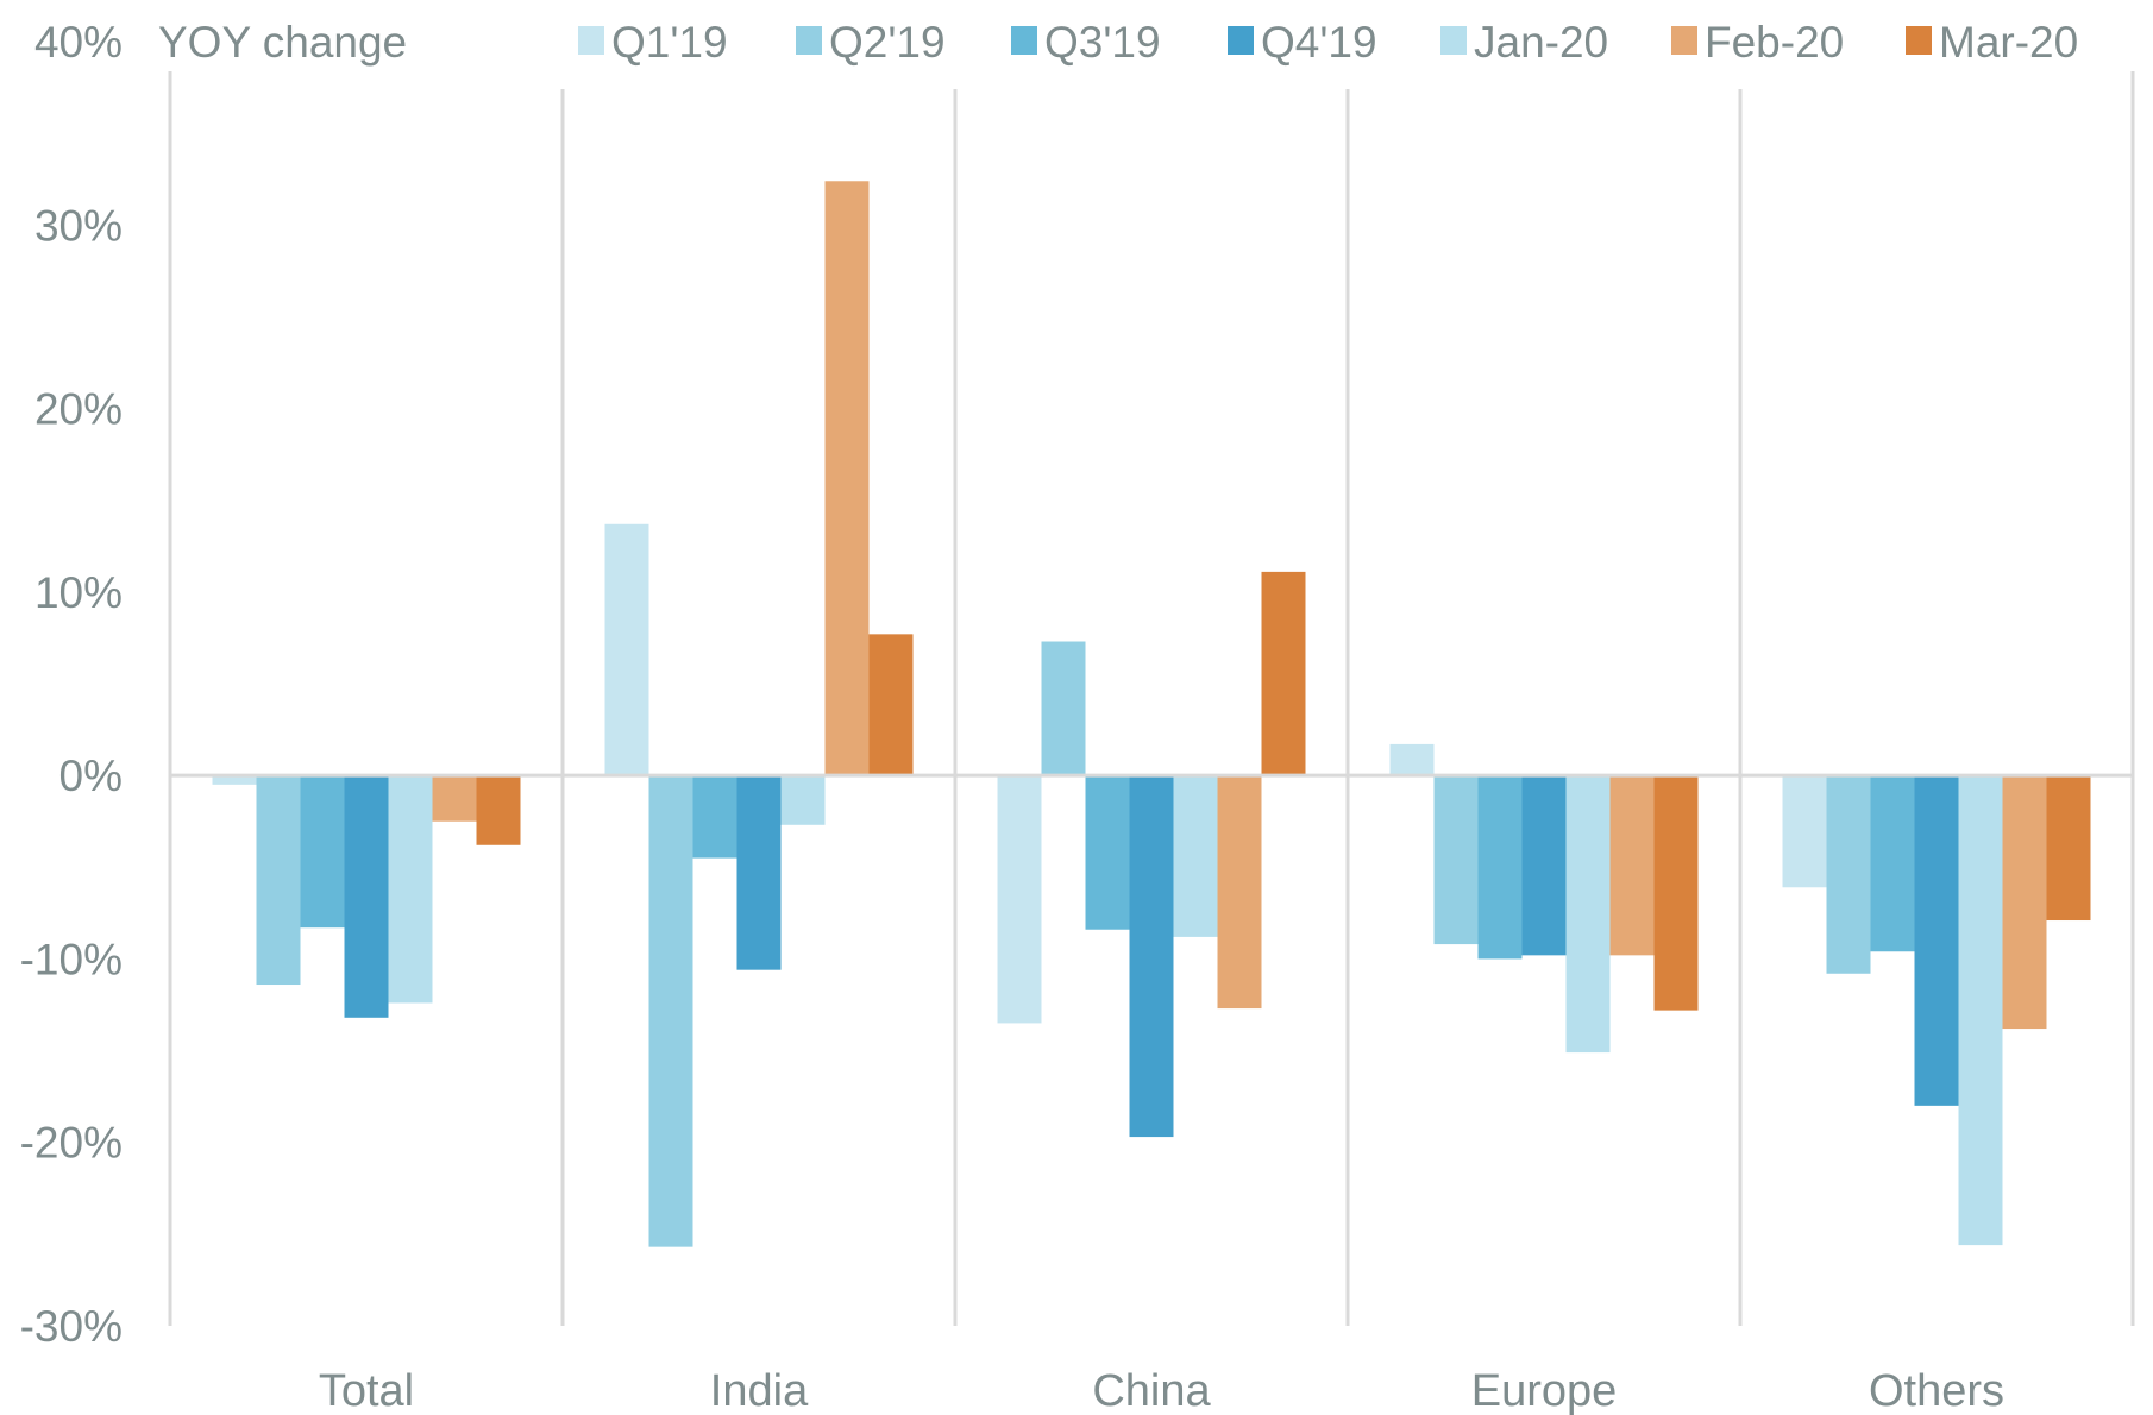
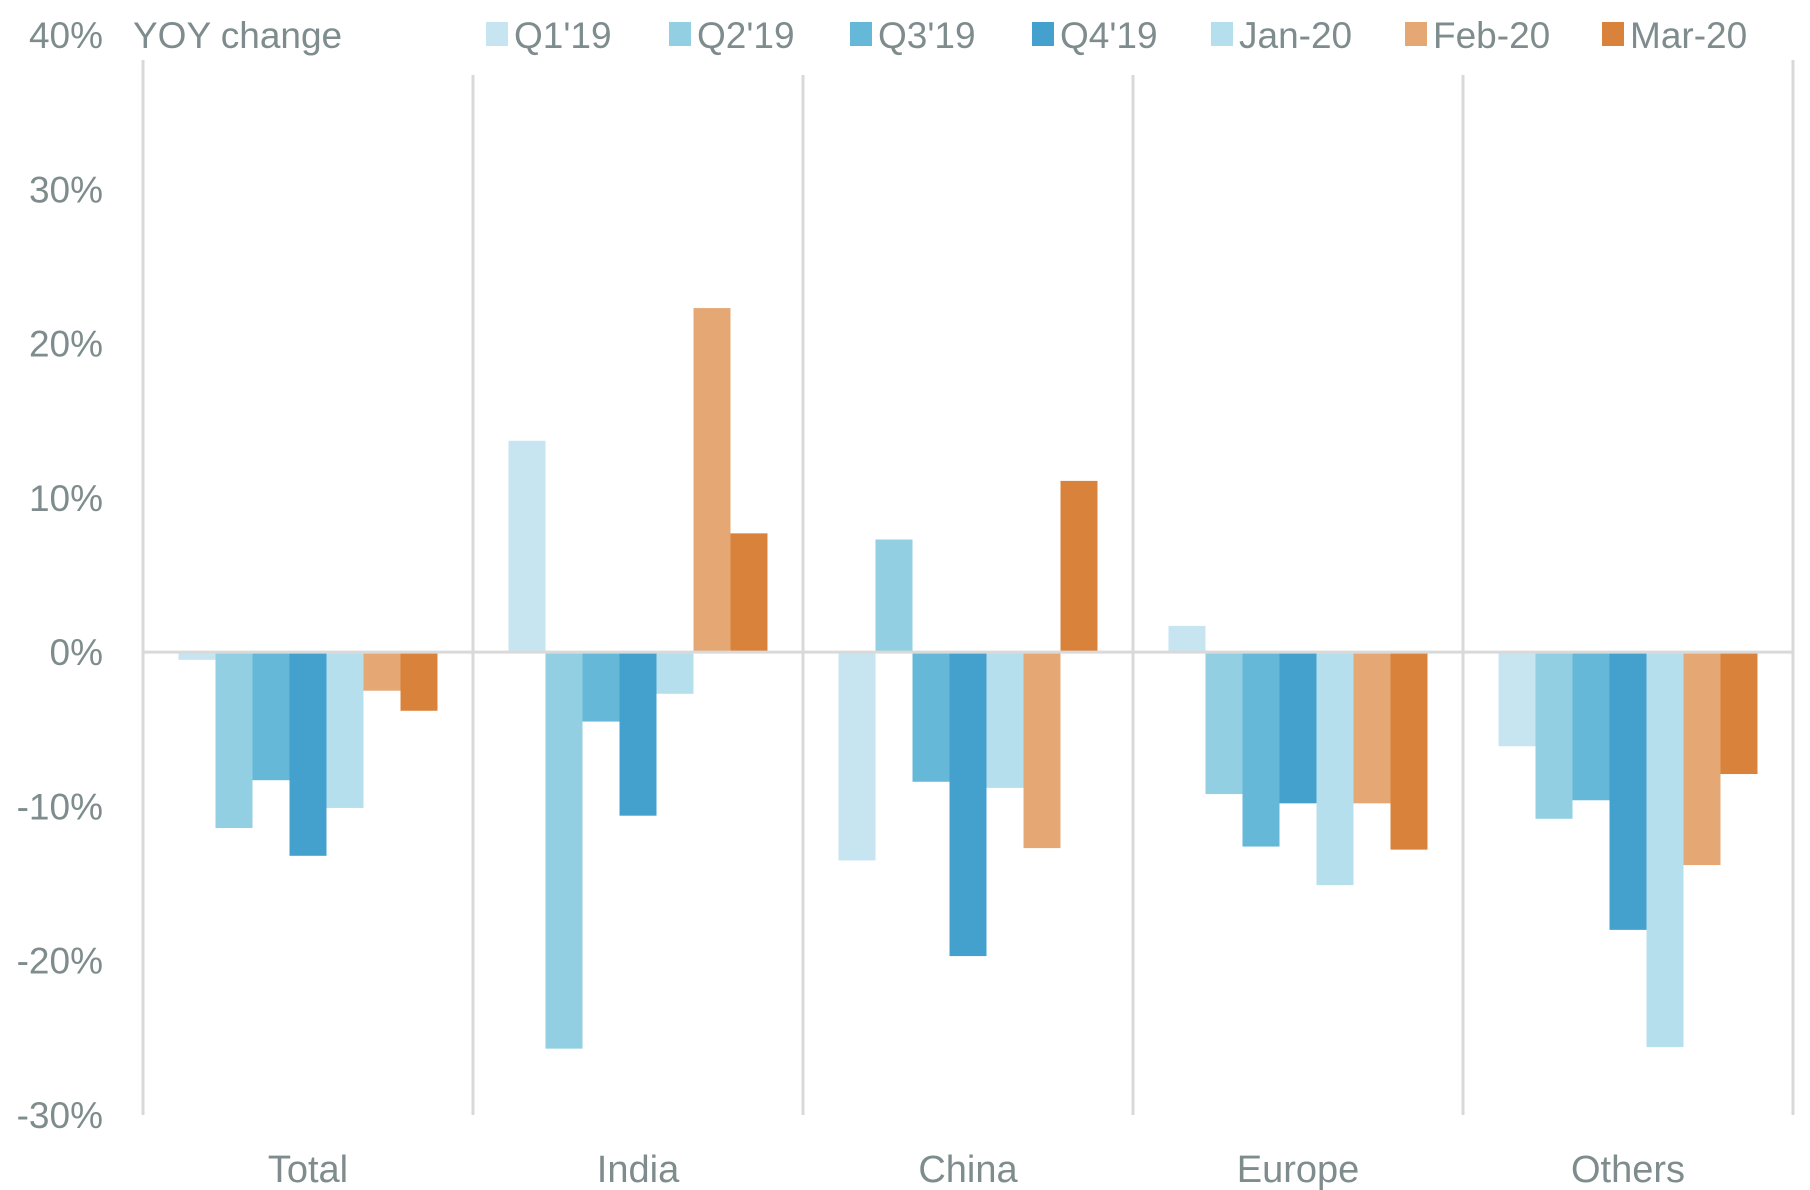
Jan-20/Total: -12.4% -> -10.1%
Feb-20/India: 32.4% -> 22.3%
Q3'19/Europe: -10.0% -> -12.6%
